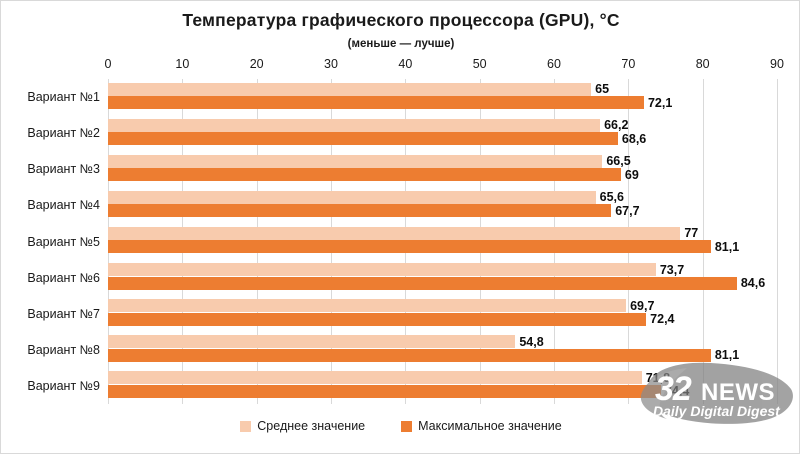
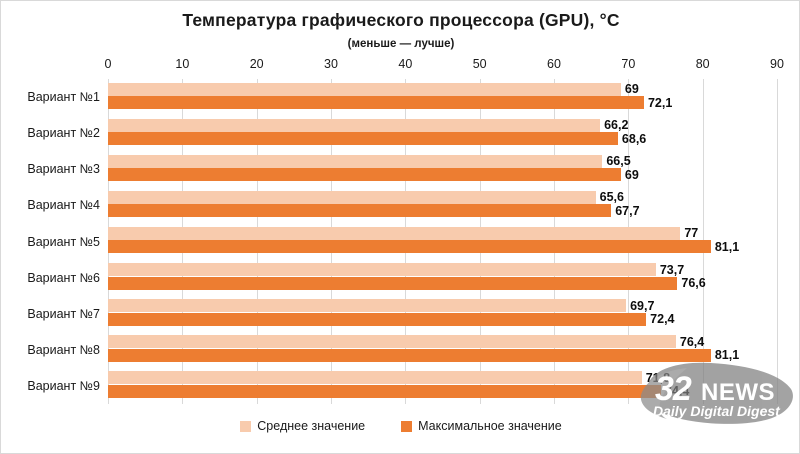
Среднее значение/Вариант №1: 65 -> 69
Максимальное значение/Вариант №6: 84,6 -> 76,6
Среднее значение/Вариант №8: 54,8 -> 76,4
